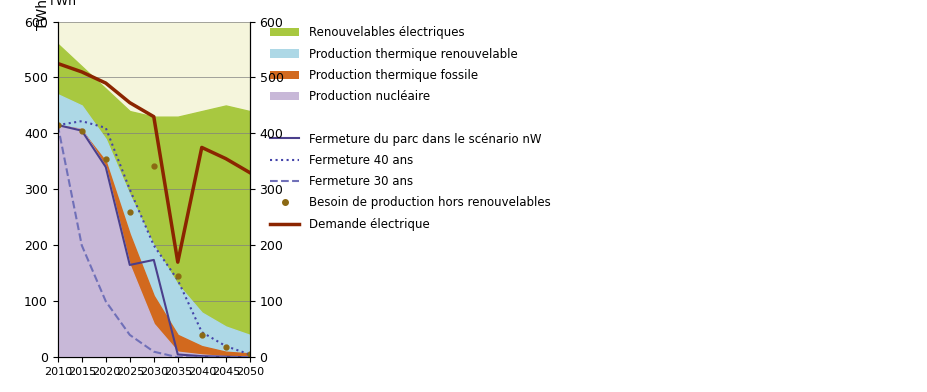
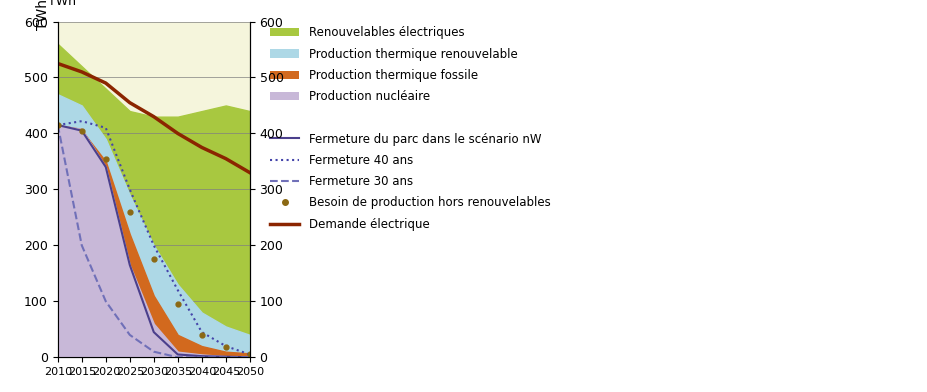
Fermeture du parc dans le scénario nW/2030: 174 -> 45
Besoin de production hors renouvelables/2030: 342 -> 175
Fermeture 40 ans/2035: 138 -> 120
Besoin de production hors renouvelables/2035: 146 -> 95
Demande électrique/2035: 170 -> 400
